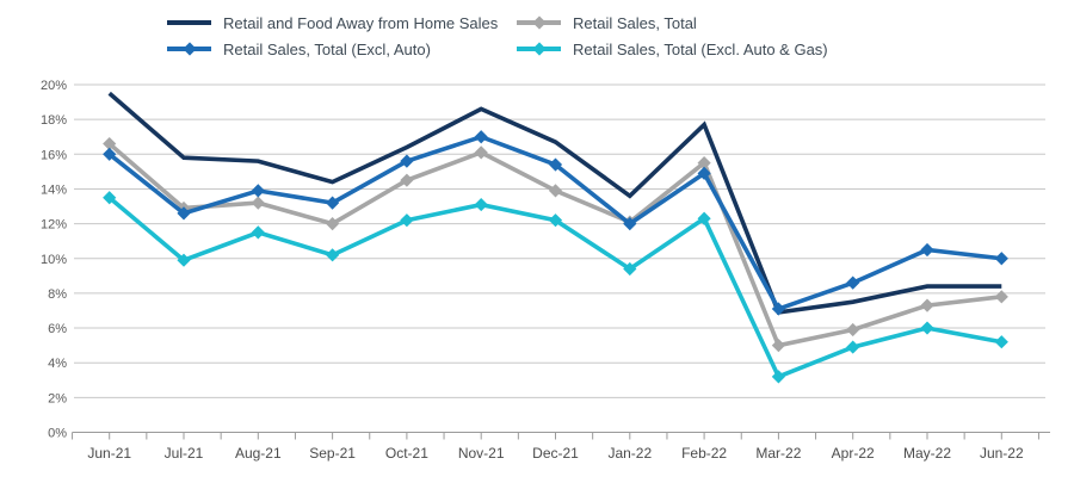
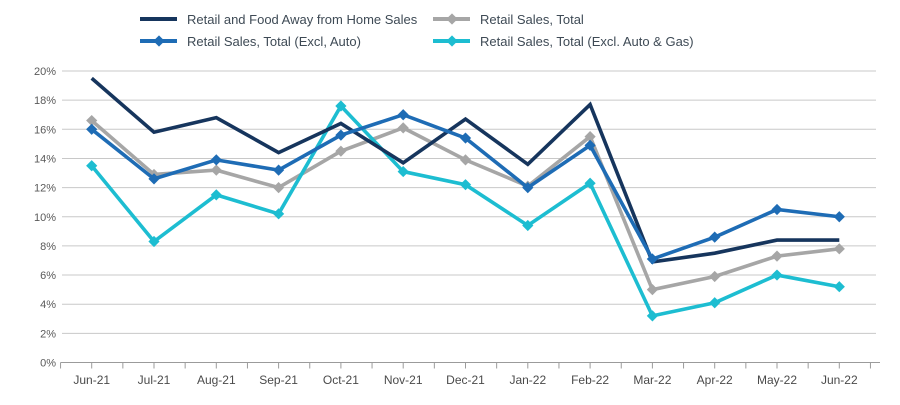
Retail Sales, Total (Excl. Auto & Gas)/Jul-21: 9.9% -> 8.3%
Retail and Food Away from Home Sales/Aug-21: 15.6% -> 16.8%
Retail Sales, Total (Excl. Auto & Gas)/Oct-21: 12.2% -> 17.6%
Retail and Food Away from Home Sales/Nov-21: 18.6% -> 13.7%
Retail Sales, Total (Excl. Auto & Gas)/Apr-22: 4.9% -> 4.1%
